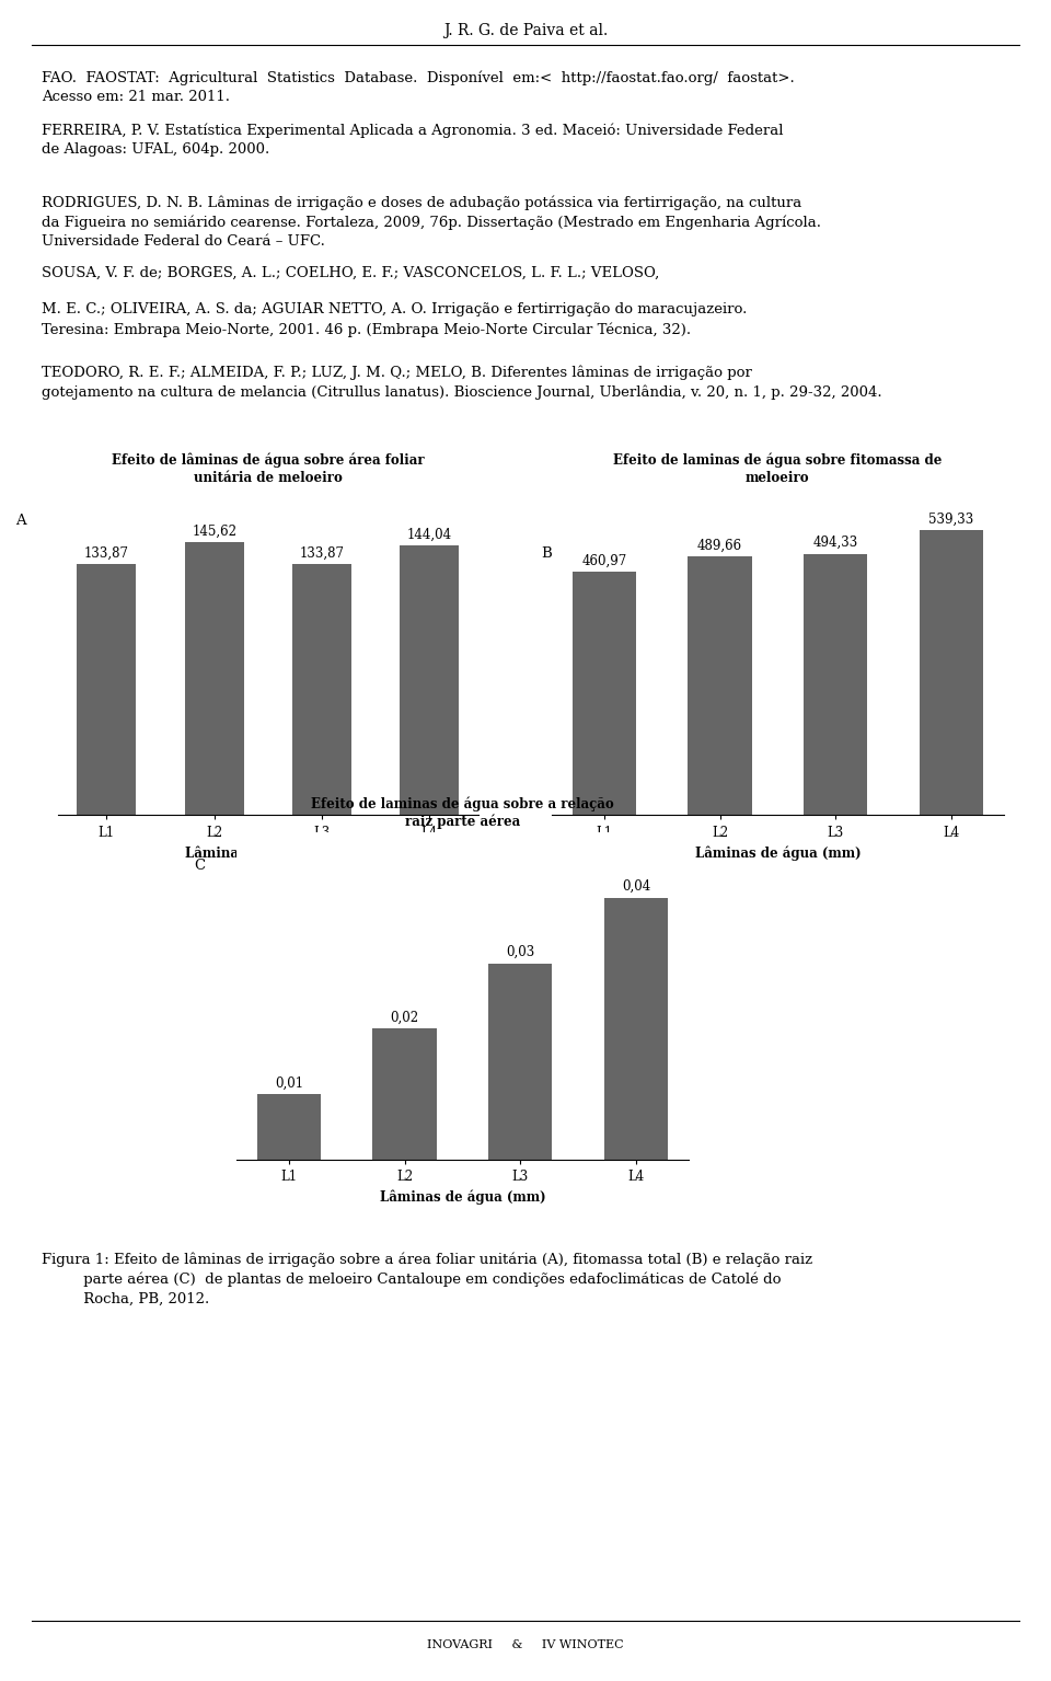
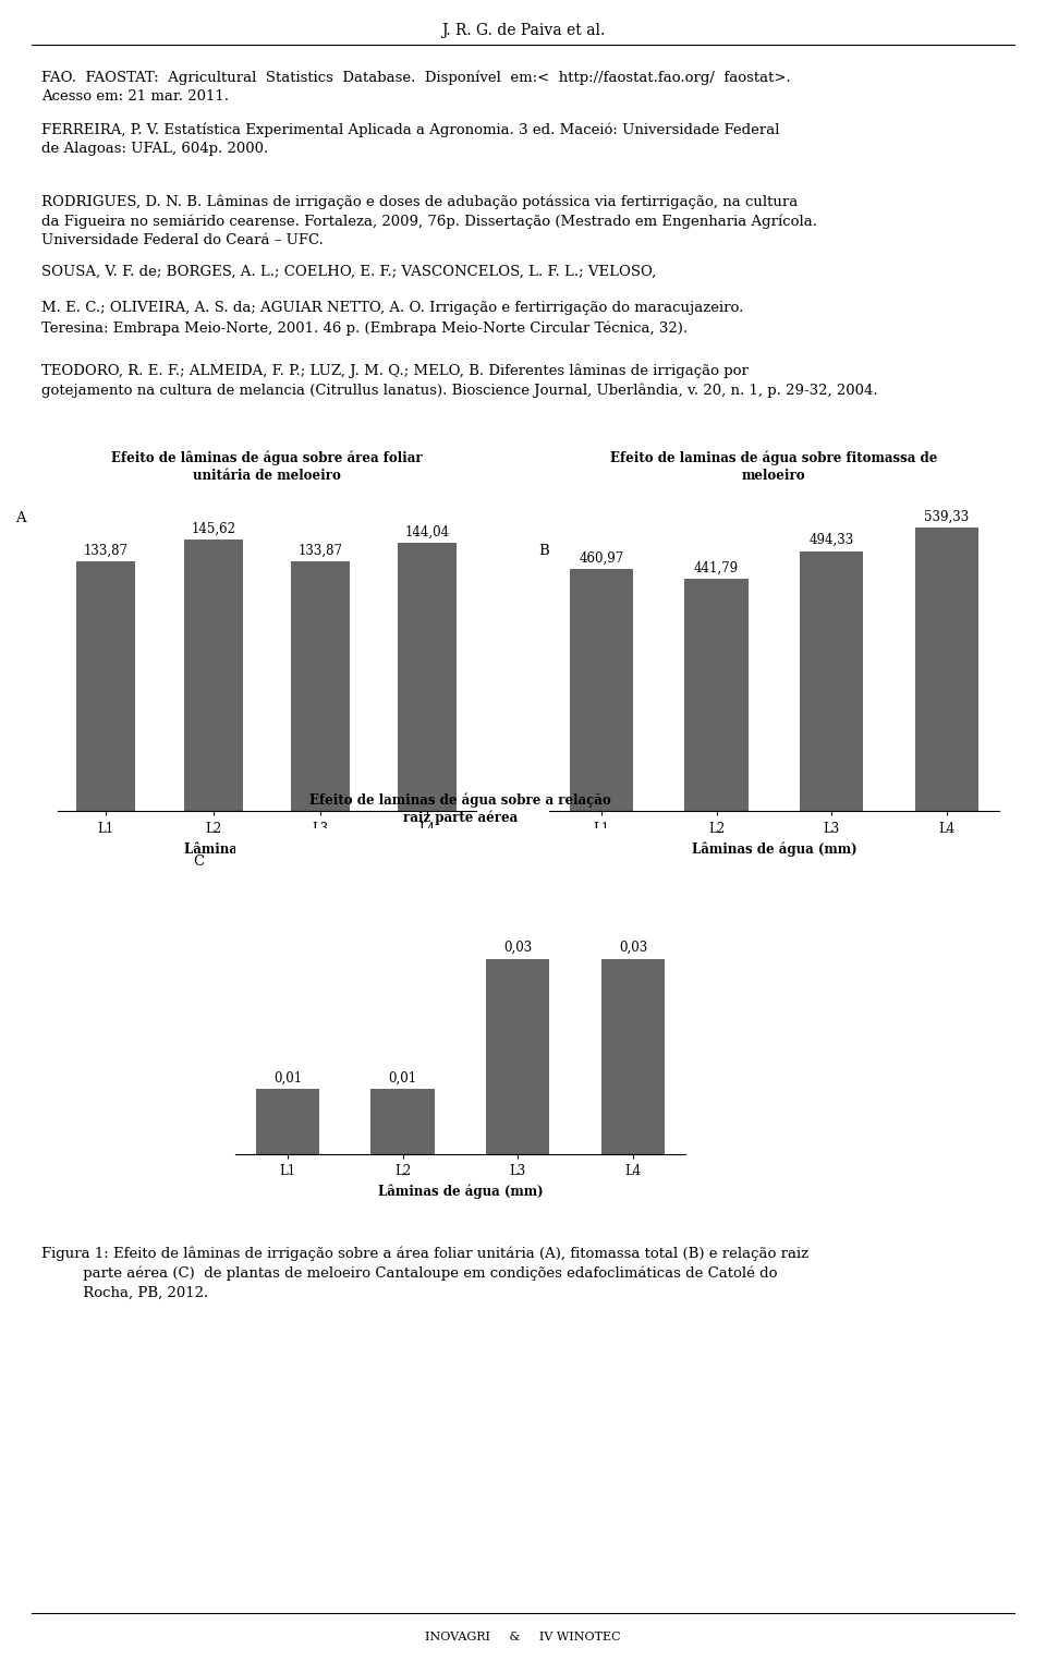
Efeito de laminas de água sobre fitomassa de meloeiro/L2: 489,66 -> 441,79
Efeito de laminas de água sobre a relação raiz parte aérea/L2: 0,02 -> 0,01
Efeito de laminas de água sobre a relação raiz parte aérea/L4: 0,04 -> 0,03
